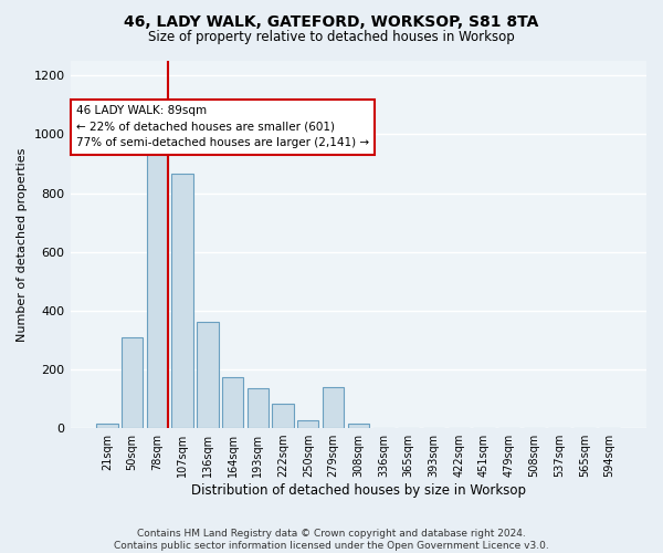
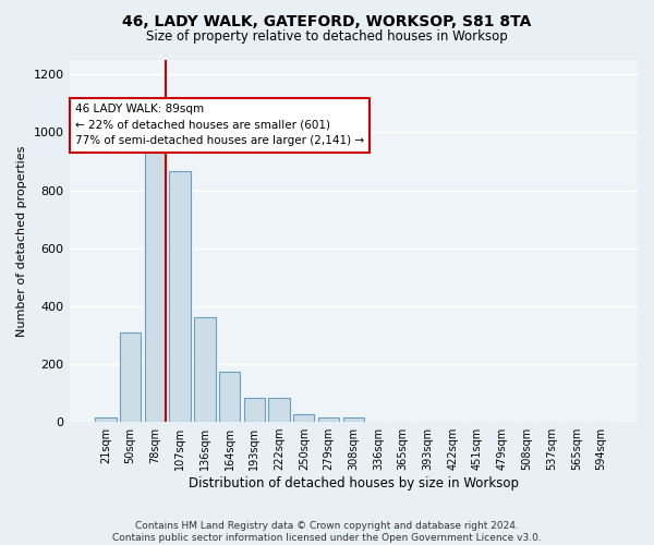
193sqm: 135 -> 82
279sqm: 140 -> 14
